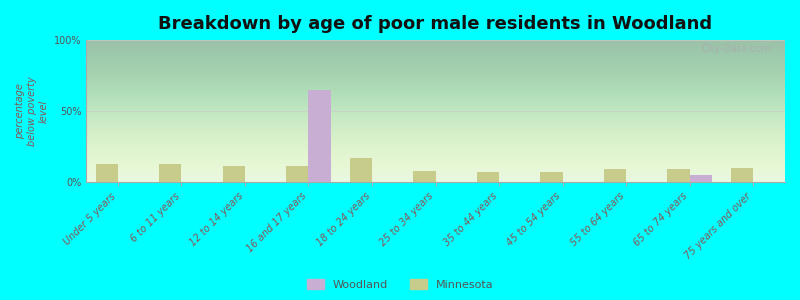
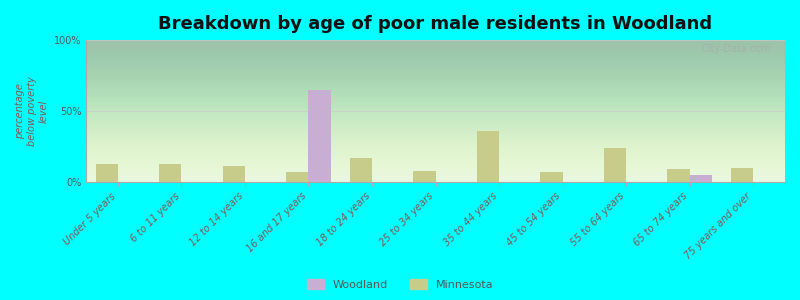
Minnesota/16 and 17 years: 11% -> 7%
Minnesota/35 to 44 years: 7% -> 36%
Minnesota/55 to 64 years: 9% -> 24%
